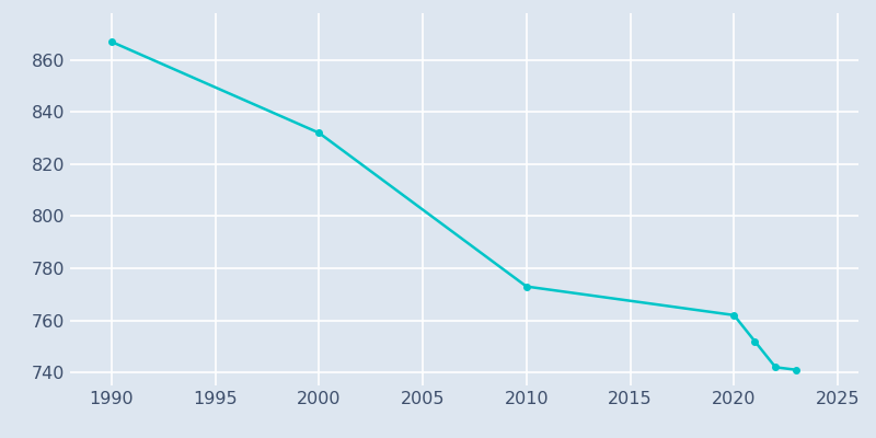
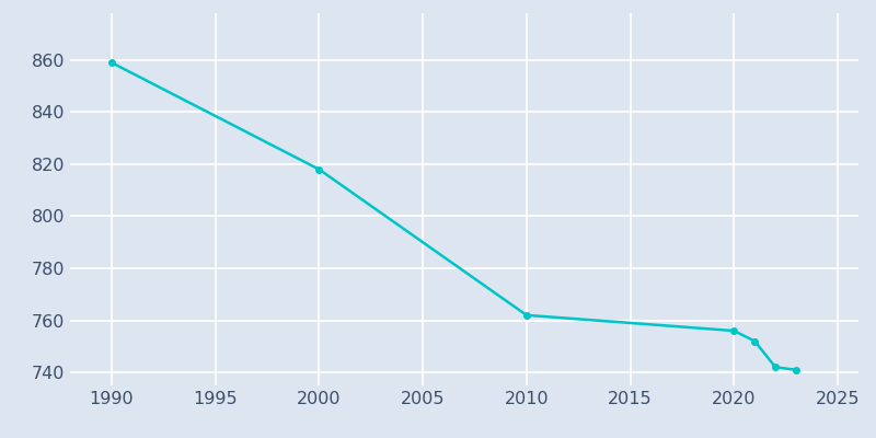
1990: 867 -> 859
2000: 832 -> 818
2010: 773 -> 762
2020: 762 -> 756
